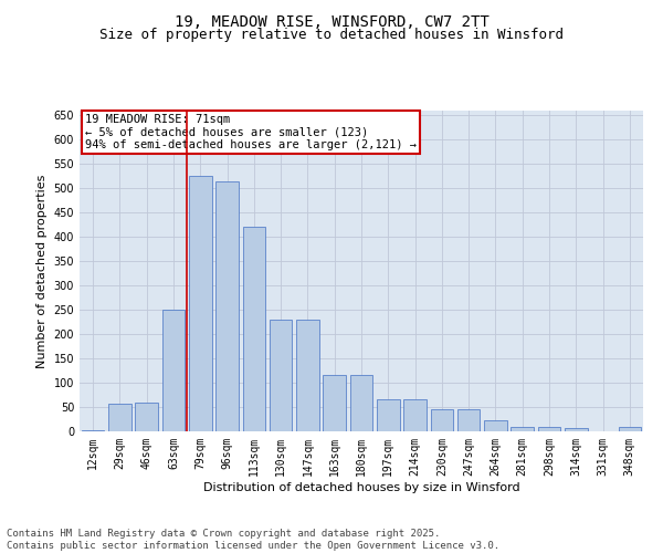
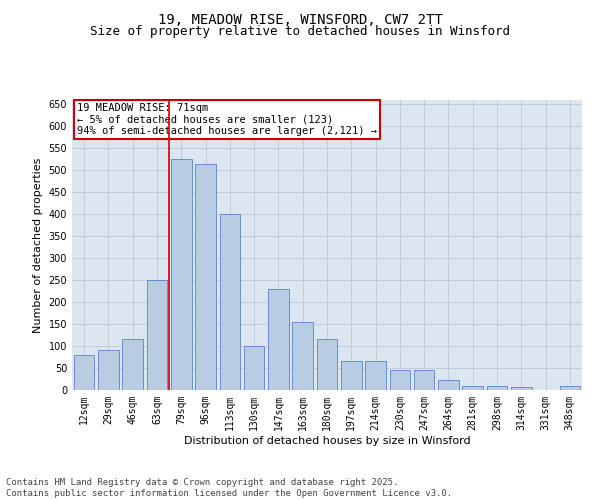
12sqm: 3 -> 80
29sqm: 58 -> 90
46sqm: 60 -> 115
113sqm: 420 -> 400
130sqm: 230 -> 100
163sqm: 115 -> 155
